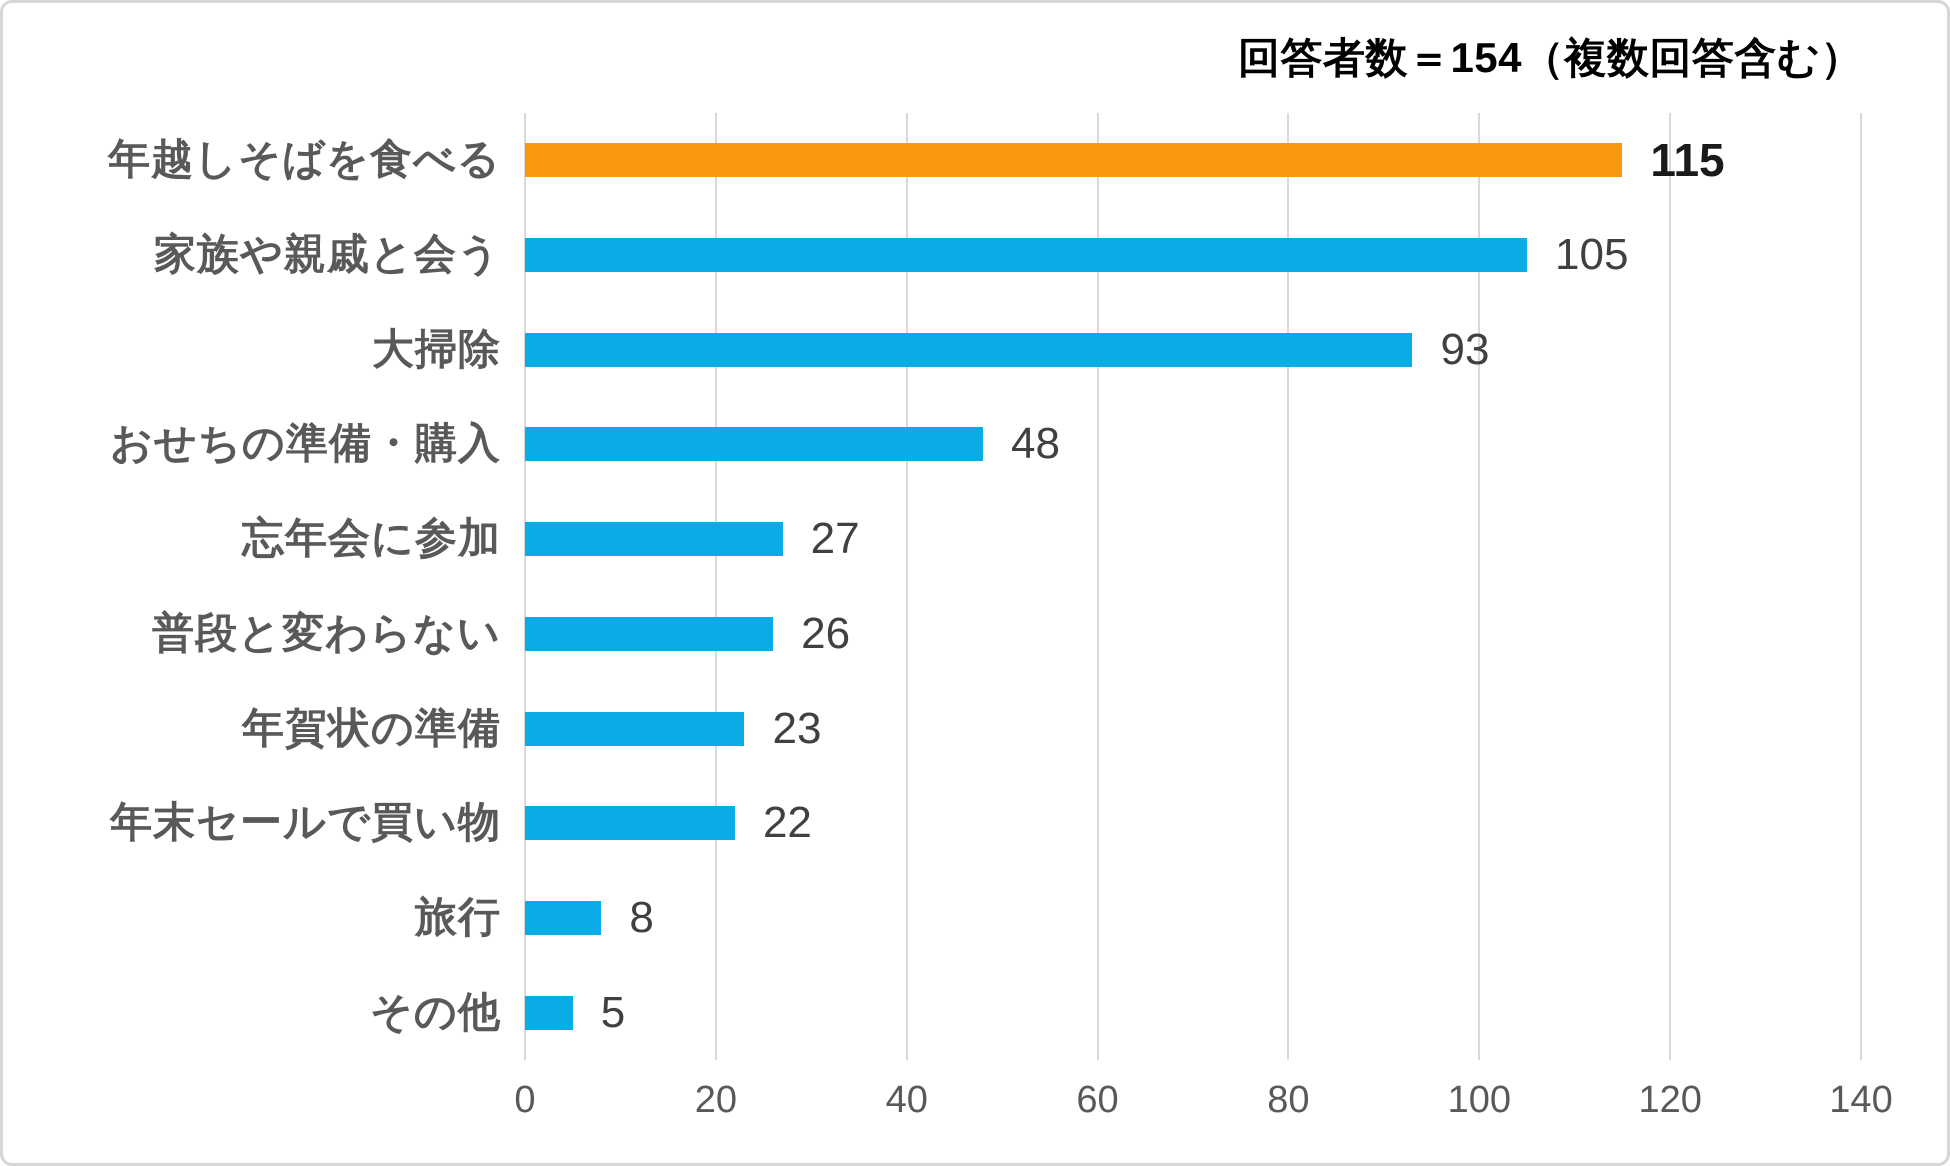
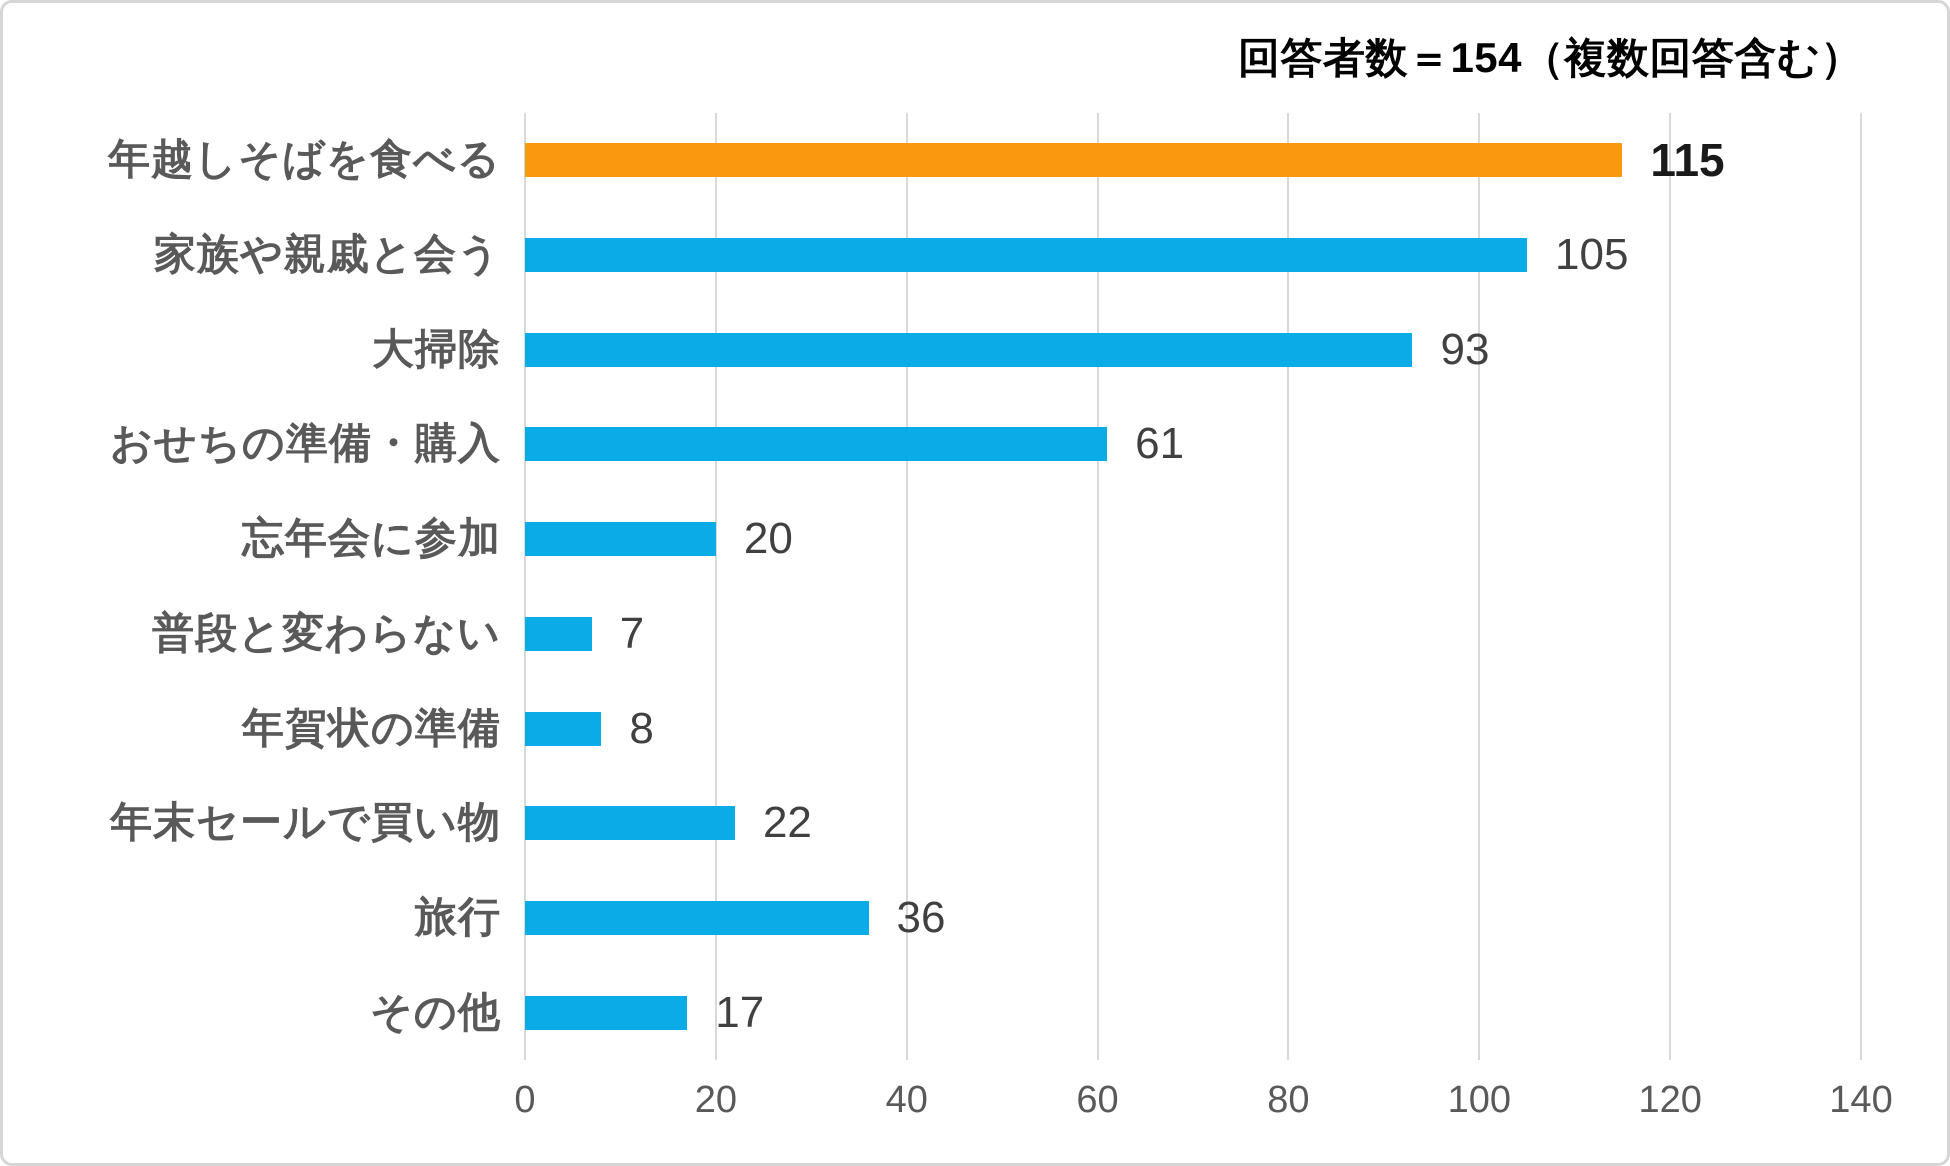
おせちの準備・購入: 48 -> 61
忘年会に参加: 27 -> 20
普段と変わらない: 26 -> 7
年賀状の準備: 23 -> 8
旅行: 8 -> 36
その他: 5 -> 17
